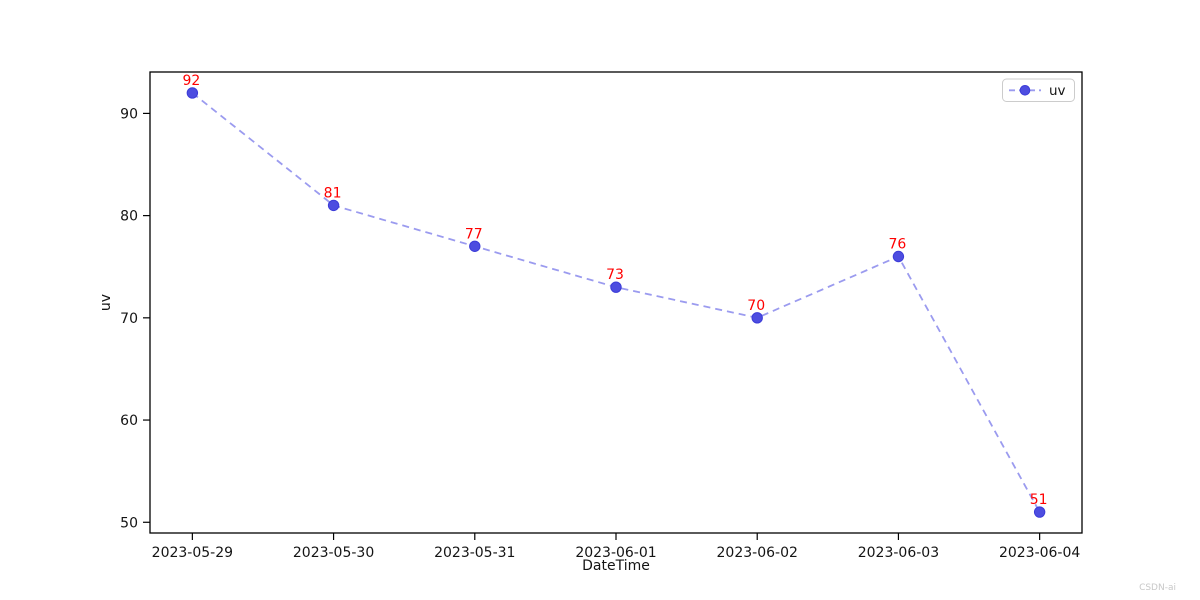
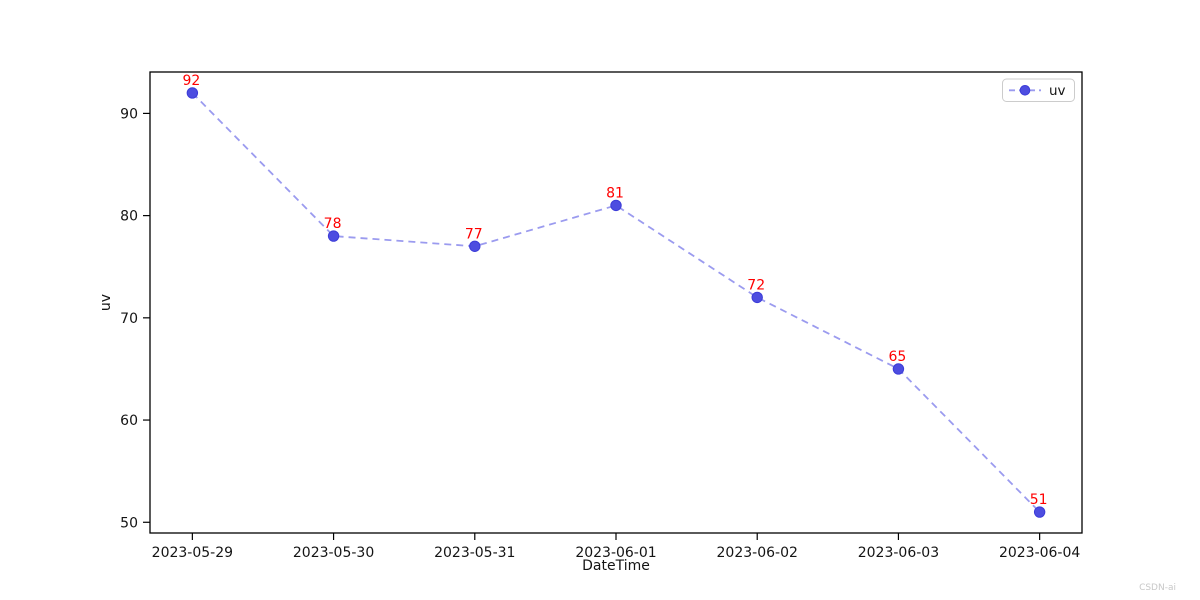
2023-05-30: 81 -> 78
2023-06-01: 73 -> 81
2023-06-02: 70 -> 72
2023-06-03: 76 -> 65
